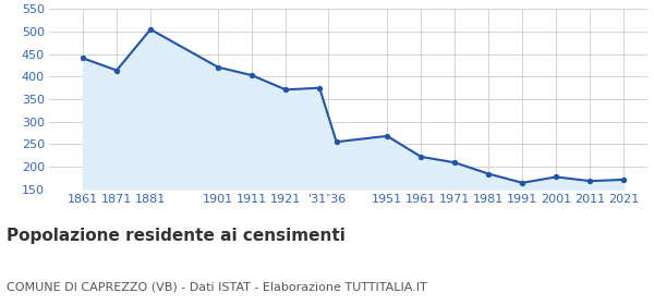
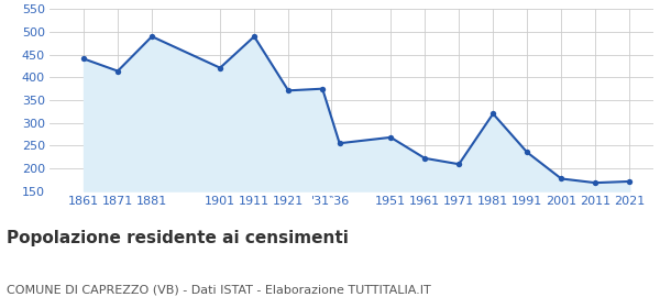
1881: 505 -> 490
1911: 403 -> 490
1981: 184 -> 320
1991: 164 -> 235
